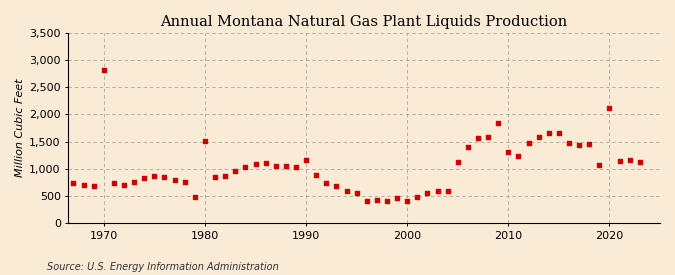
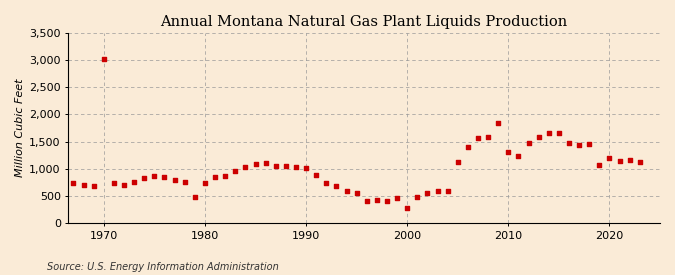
1970: 2,820 -> 3,020
1980: 1,520 -> 740
1990: 1,160 -> 1,010
2000: 400 -> 270
2020: 2,120 -> 1,200
